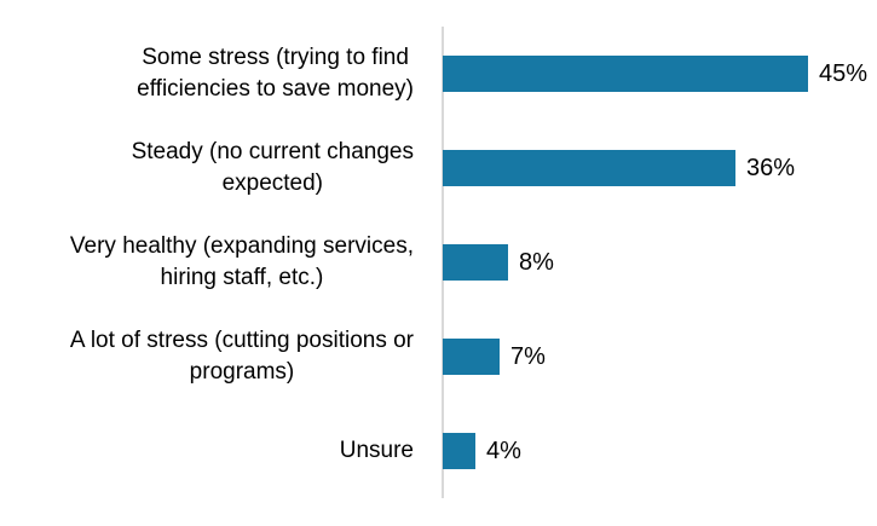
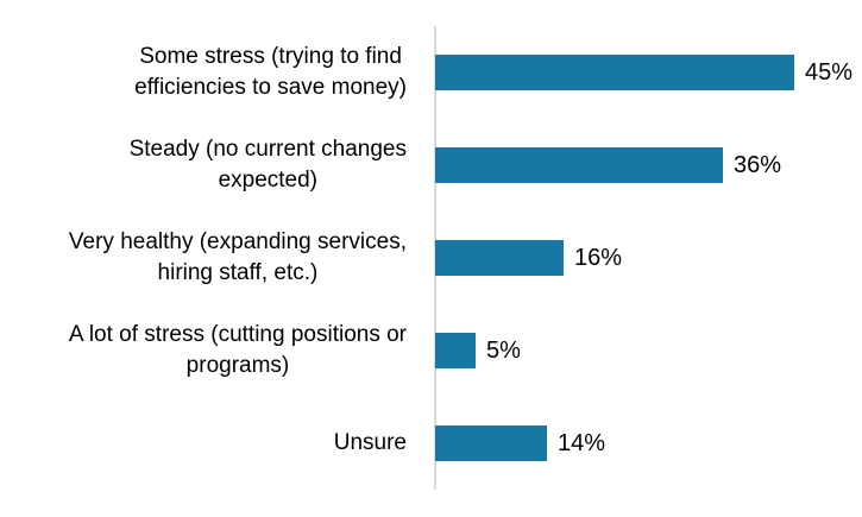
Very healthy (expanding services, hiring staff, etc.): 8% -> 16%
A lot of stress (cutting positions or programs): 7% -> 5%
Unsure: 4% -> 14%
